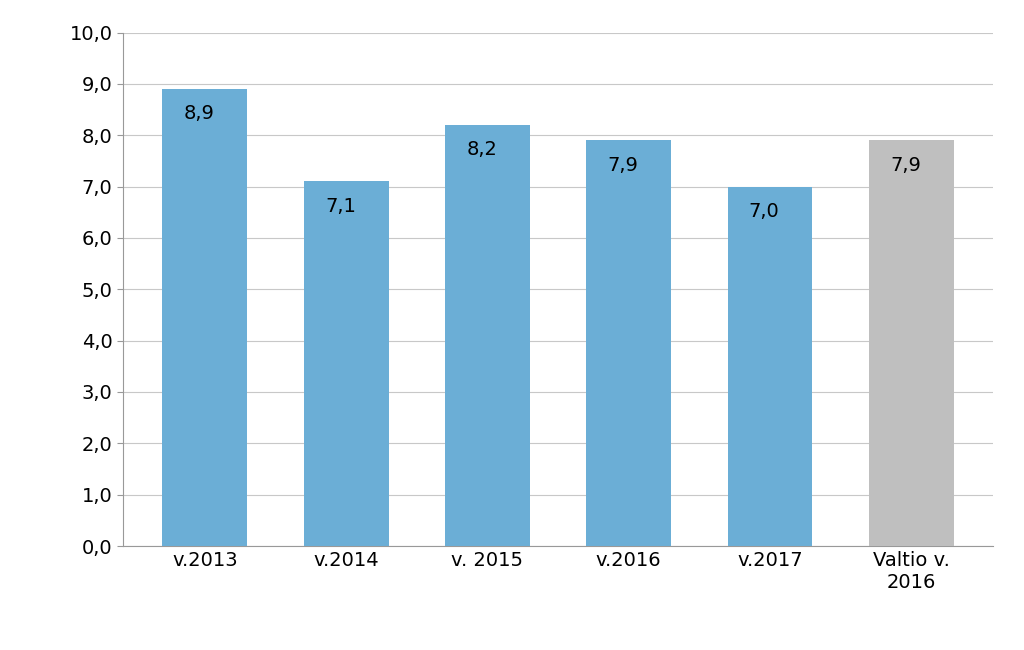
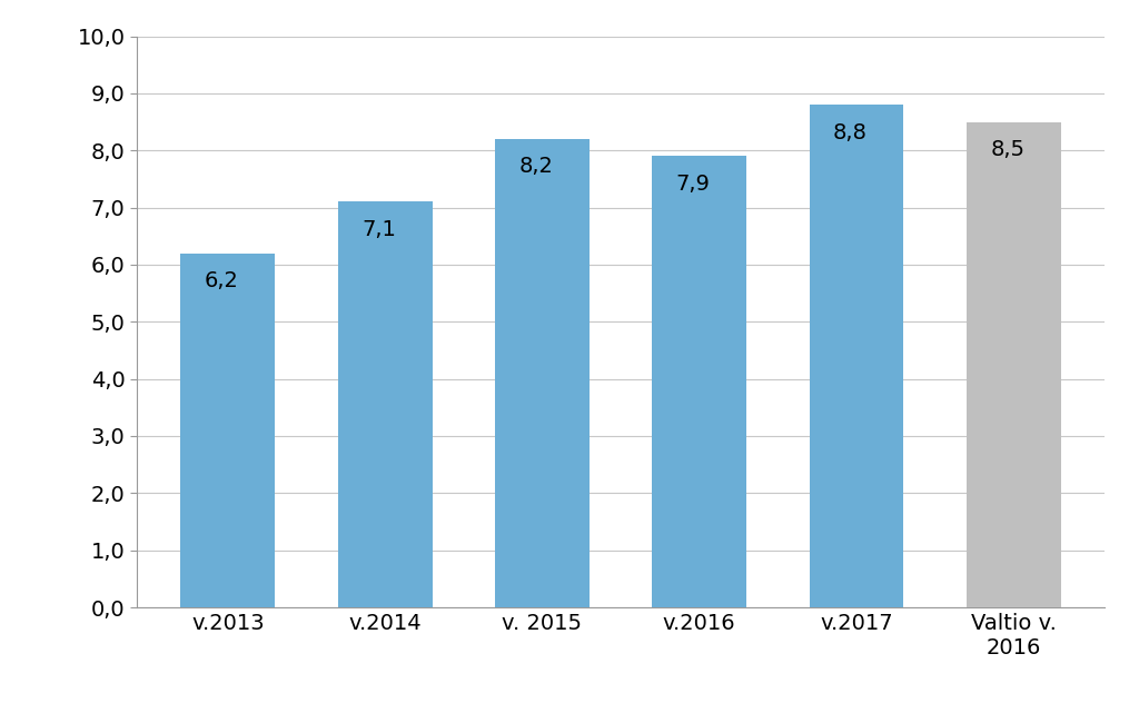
v.2013: 8,9 -> 6,2
v.2017: 7,0 -> 8,8
Valtio v. 2016: 7,9 -> 8,5
